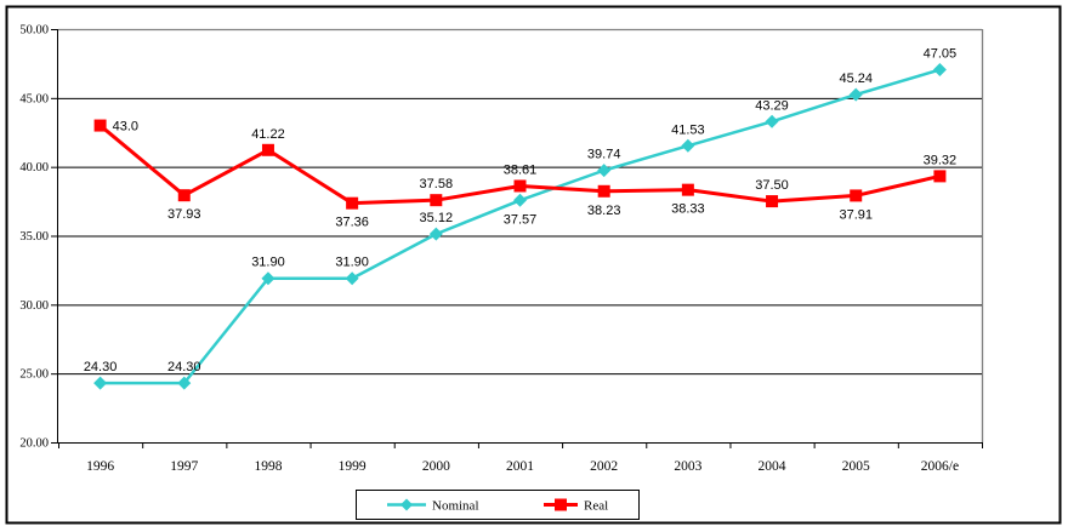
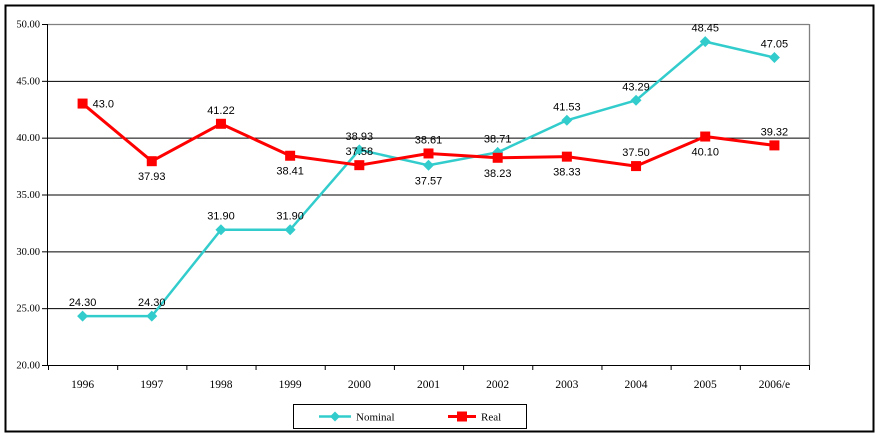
Real/1999: 37.36 -> 38.41
Nominal/2000: 35.12 -> 38.93
Nominal/2002: 39.74 -> 38.71
Nominal/2005: 45.24 -> 48.45
Real/2005: 37.91 -> 40.10
